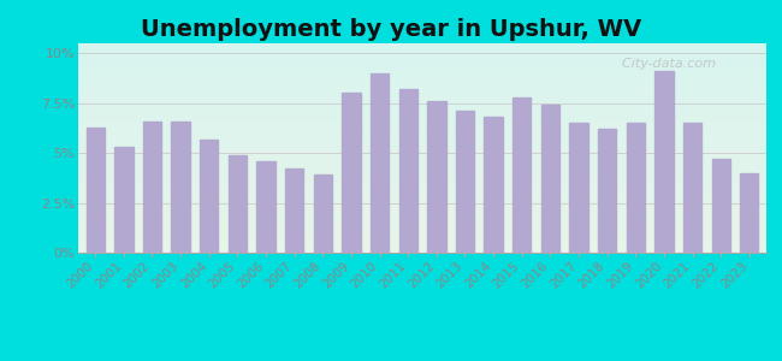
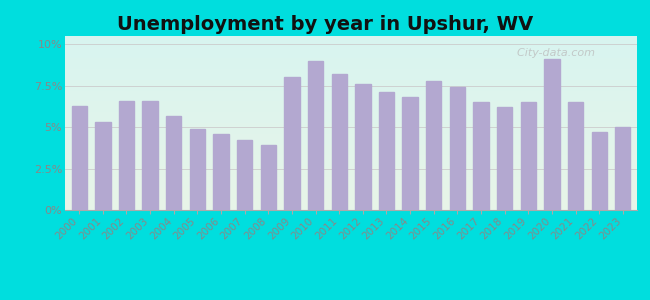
2023: 4.0% -> 5.0%
